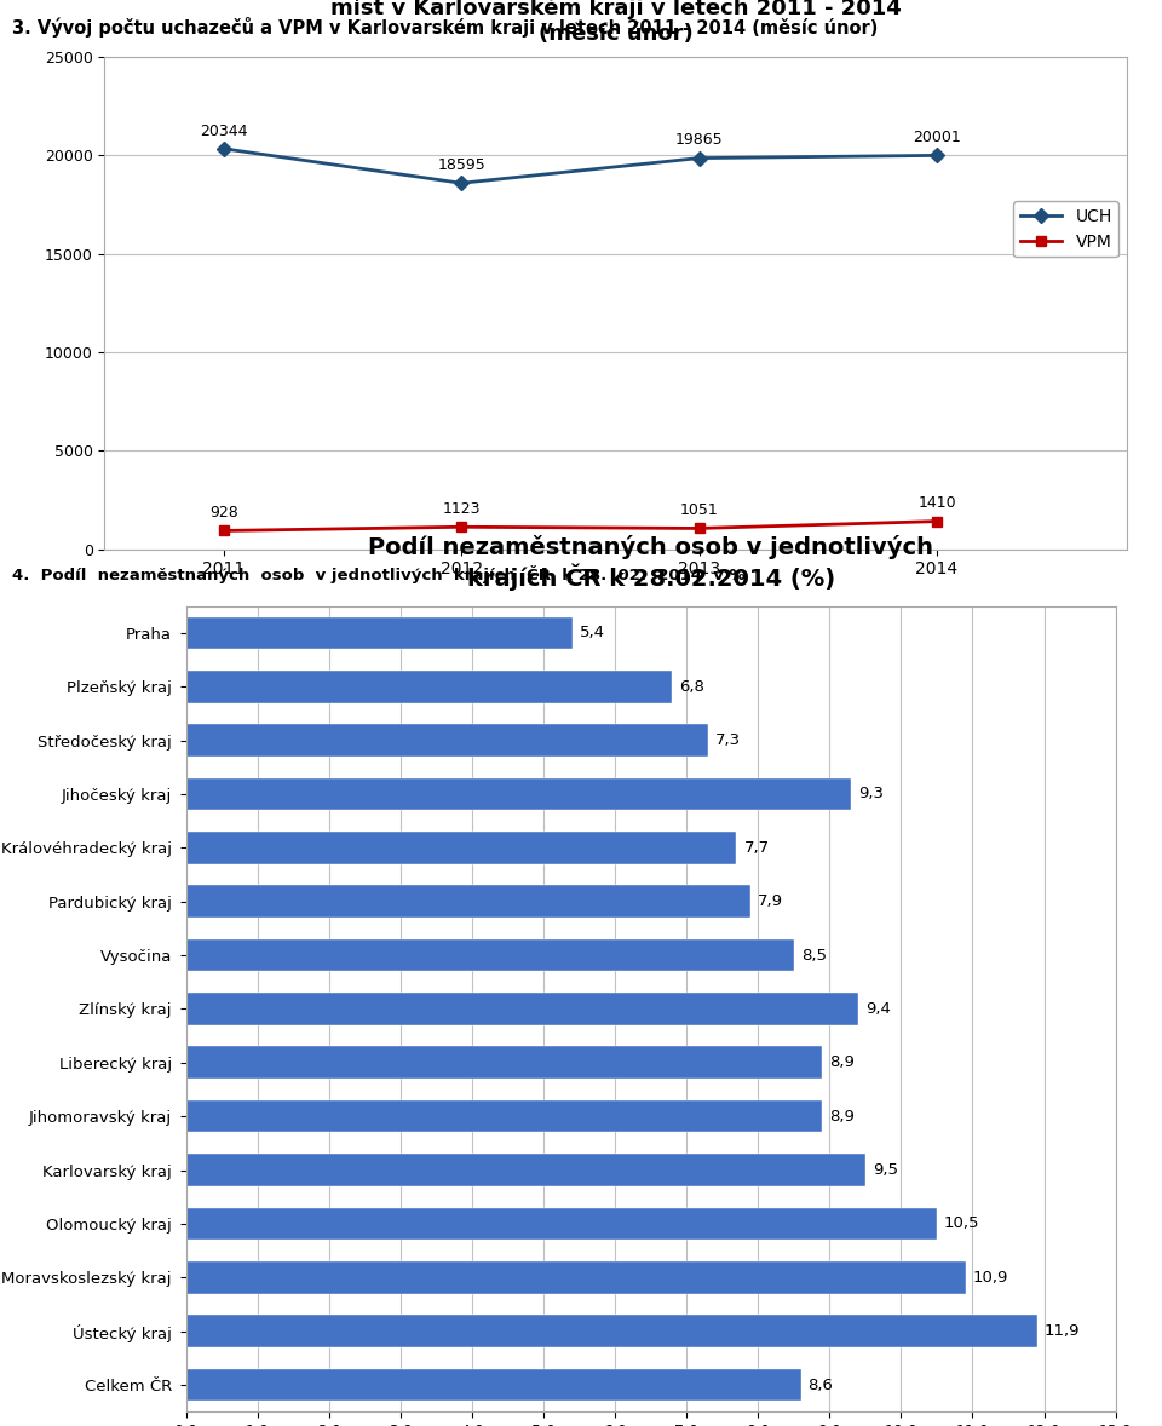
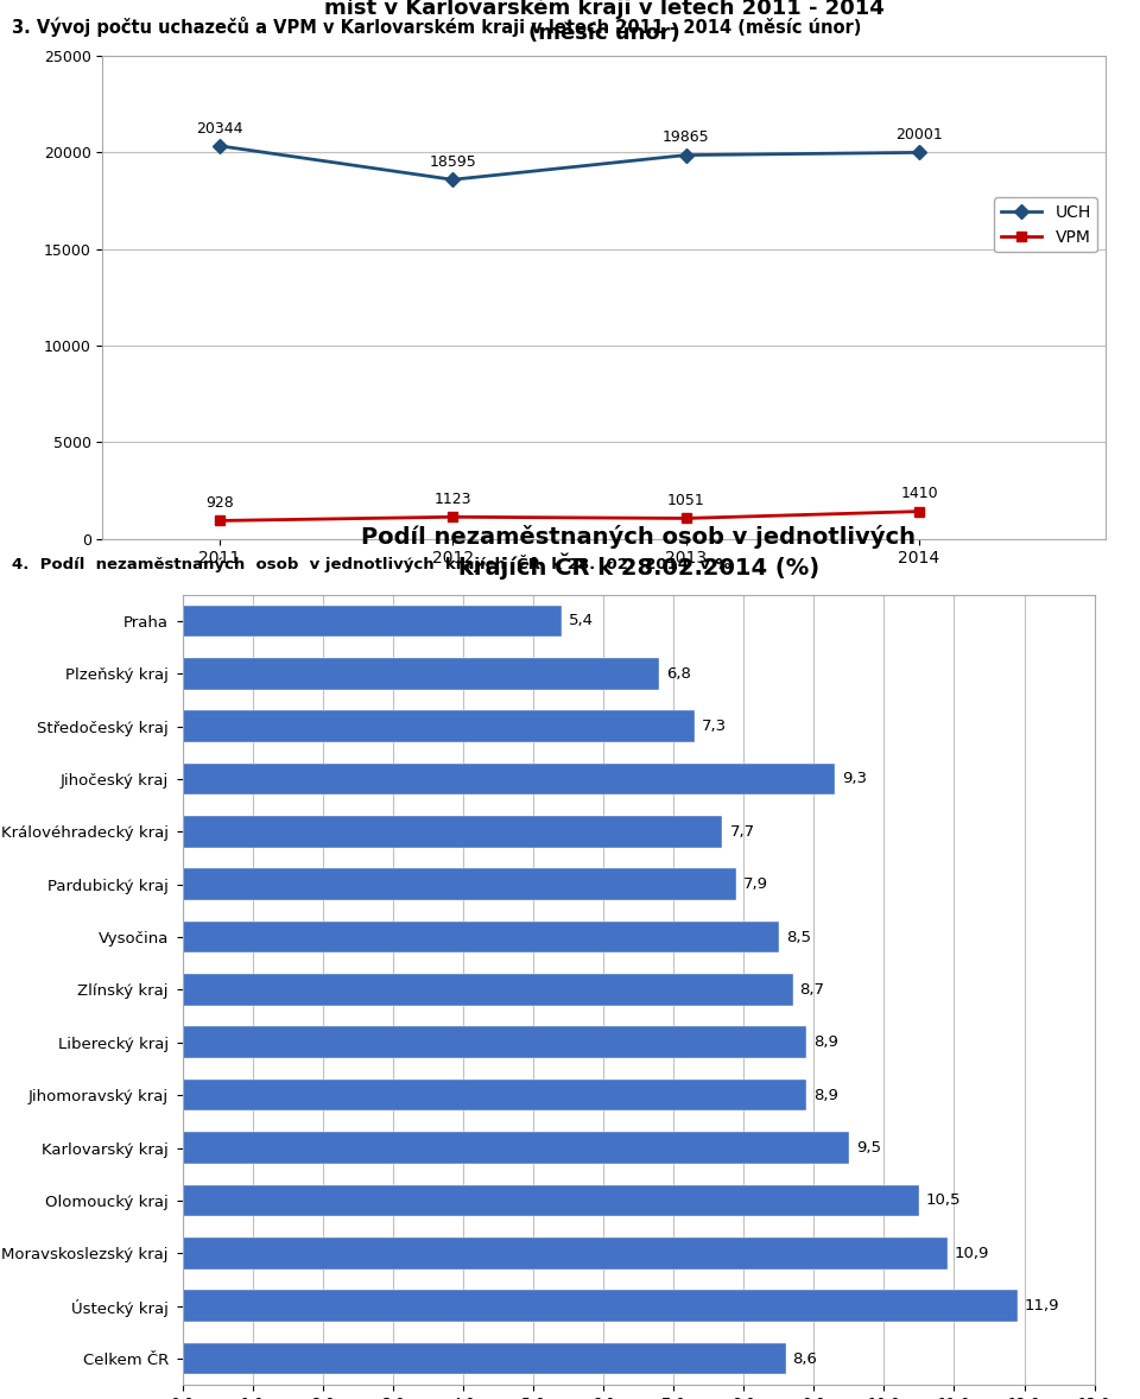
Zlínský kraj: 9,4 -> 8,7
